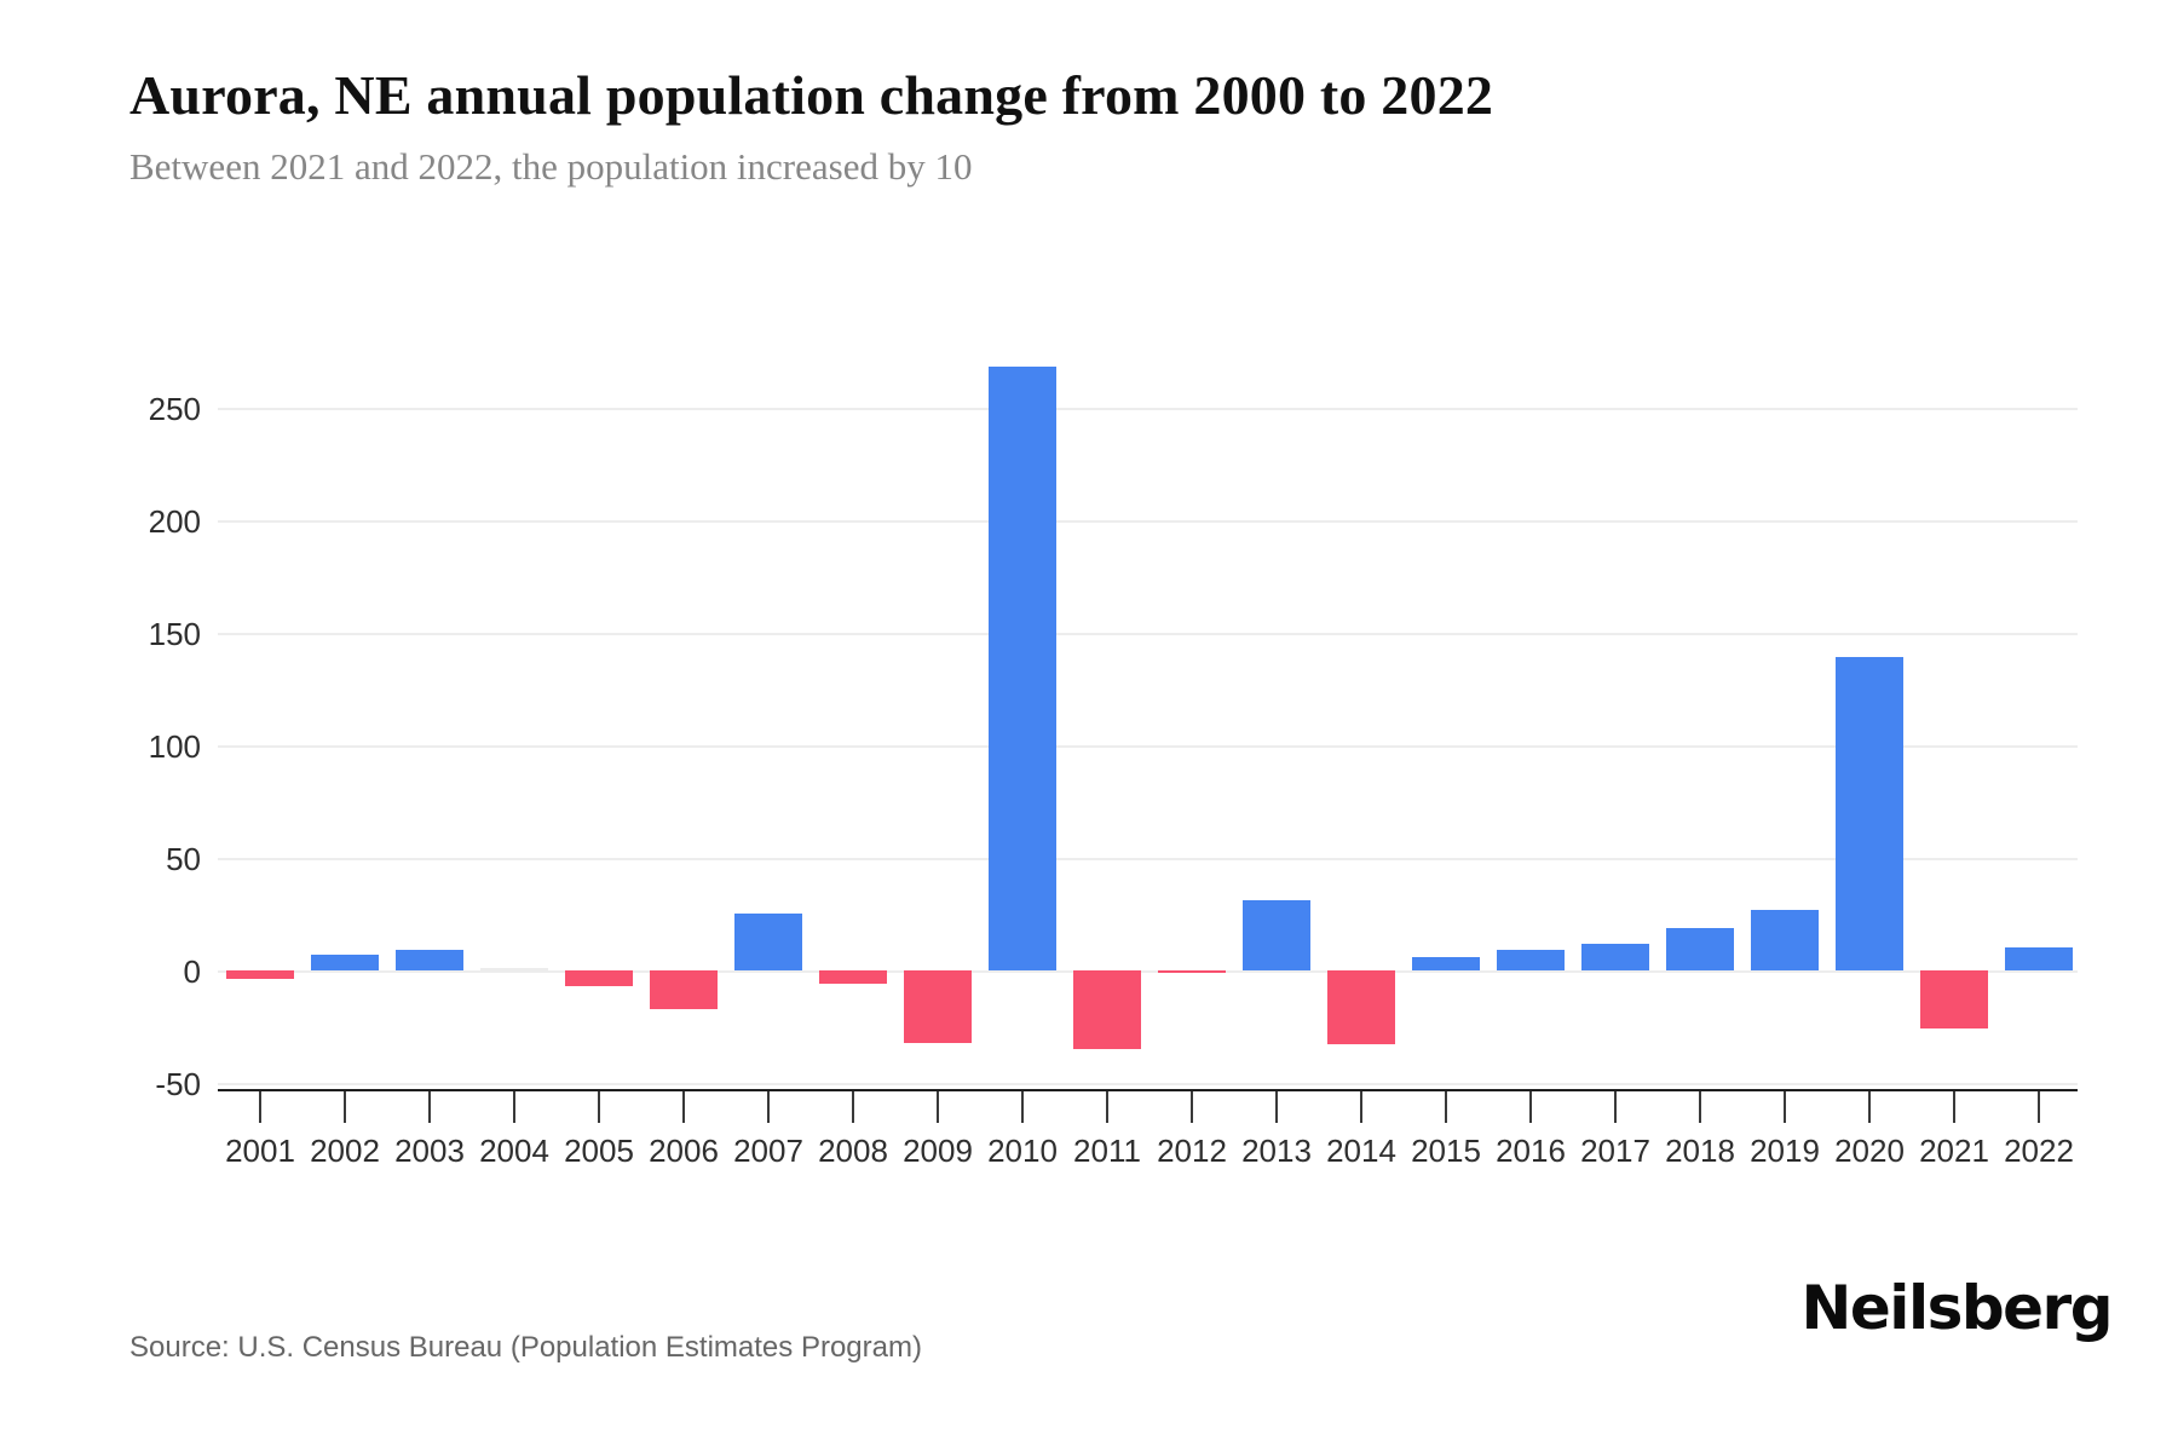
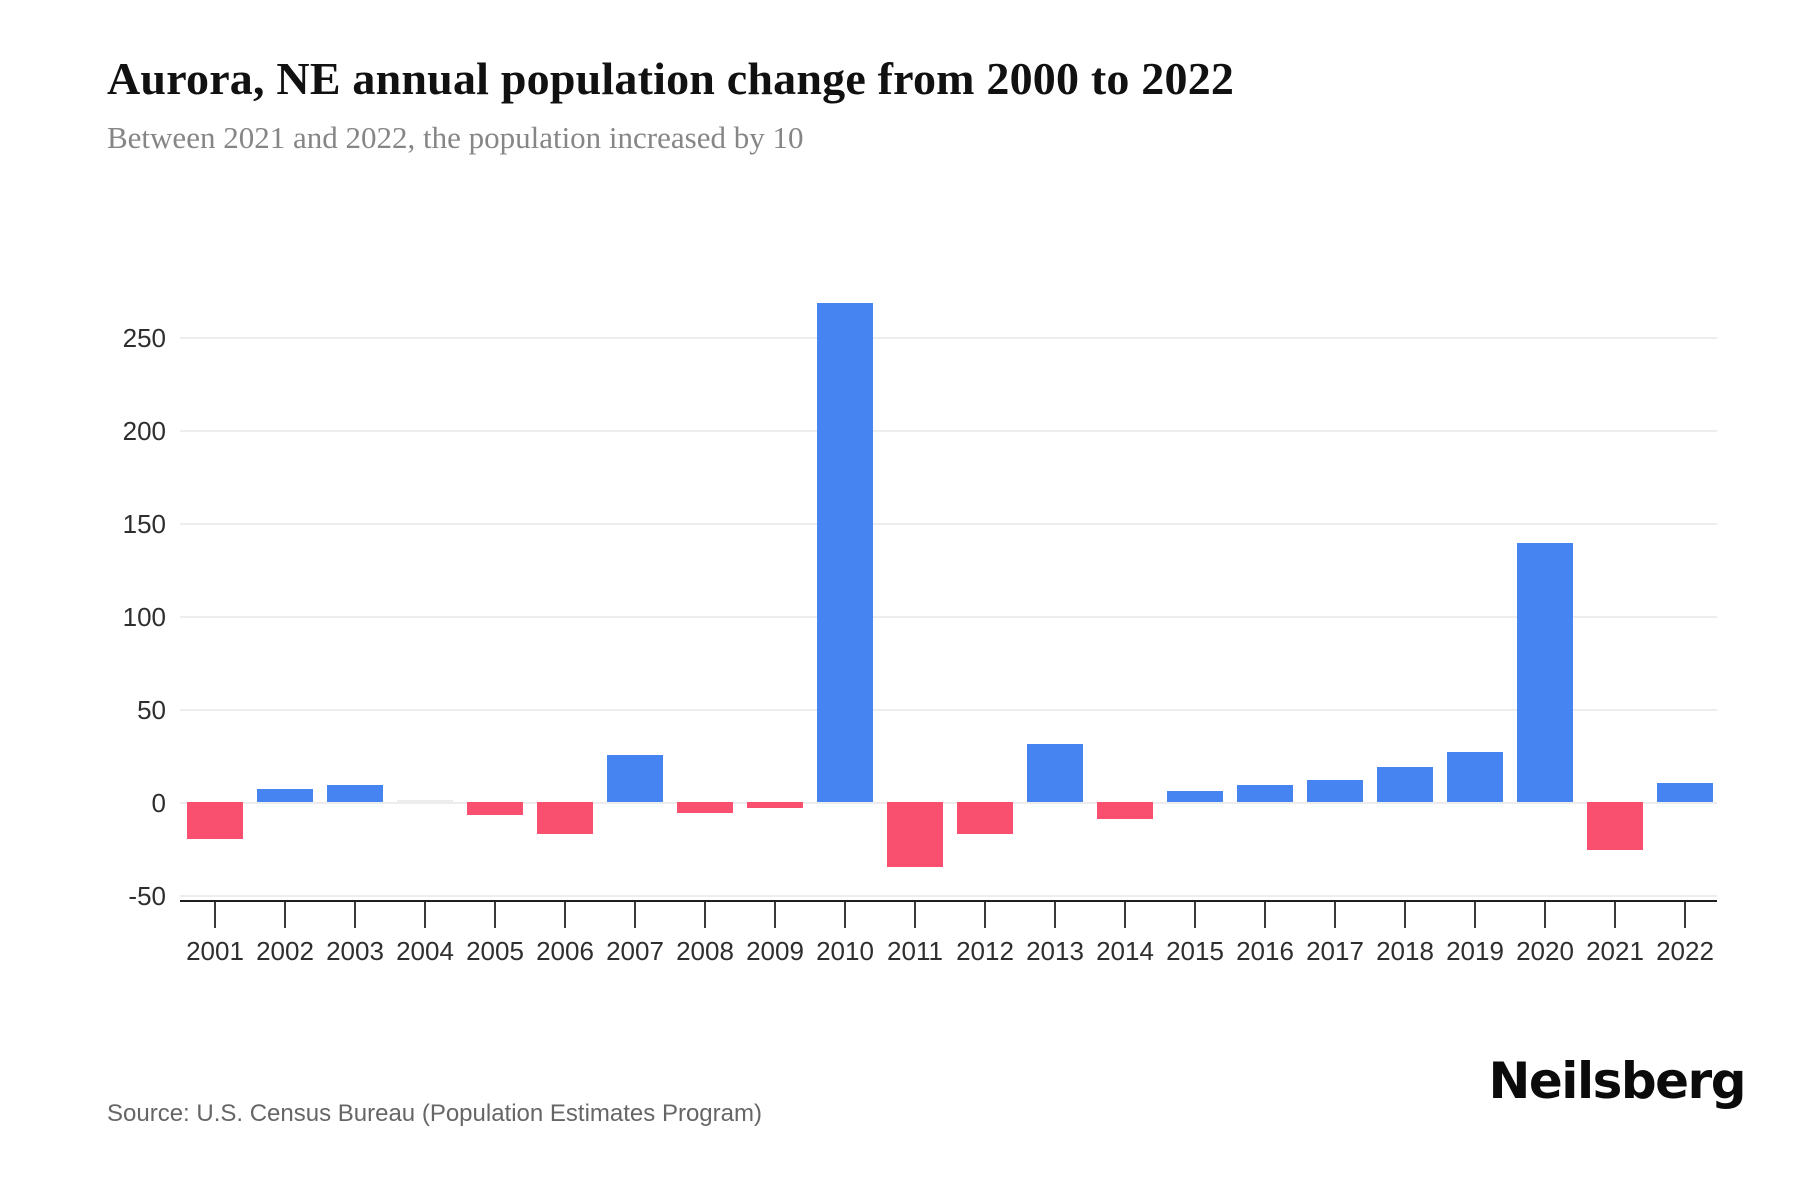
2001: -4 -> -20
2009: -32 -> -3
2012: -1 -> -17
2014: -33 -> -9
